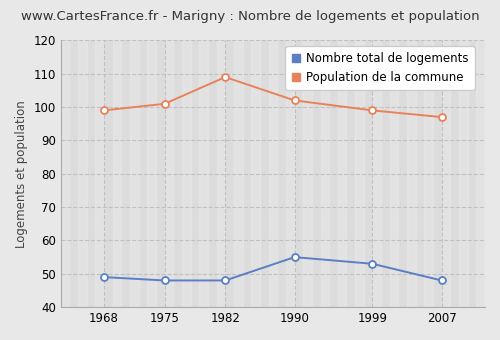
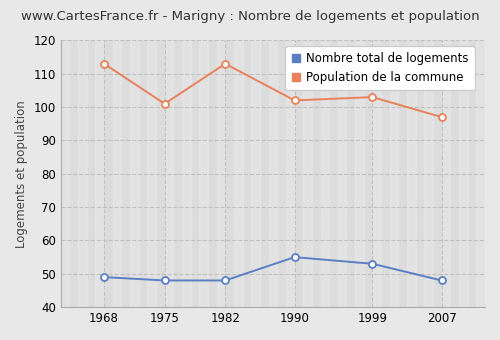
Population de la commune/1968: 99 -> 113
Population de la commune/1982: 109 -> 113
Population de la commune/1999: 99 -> 103
